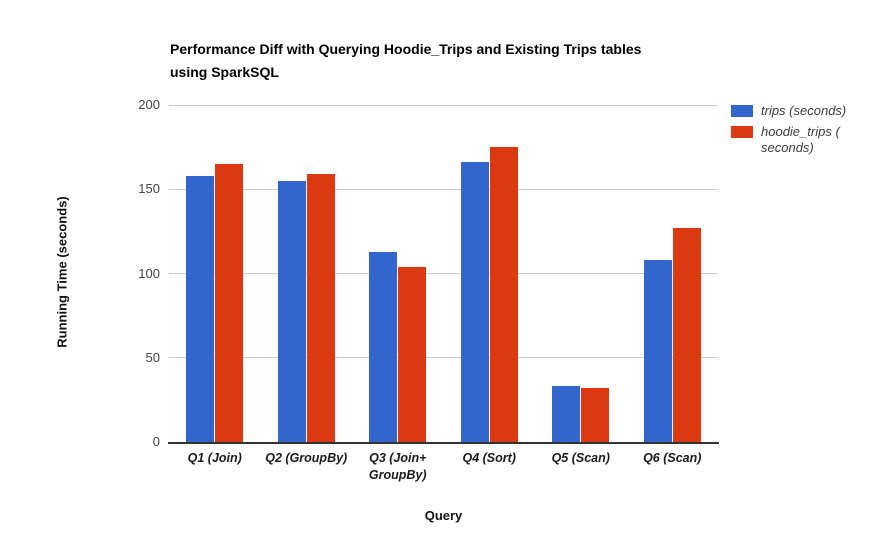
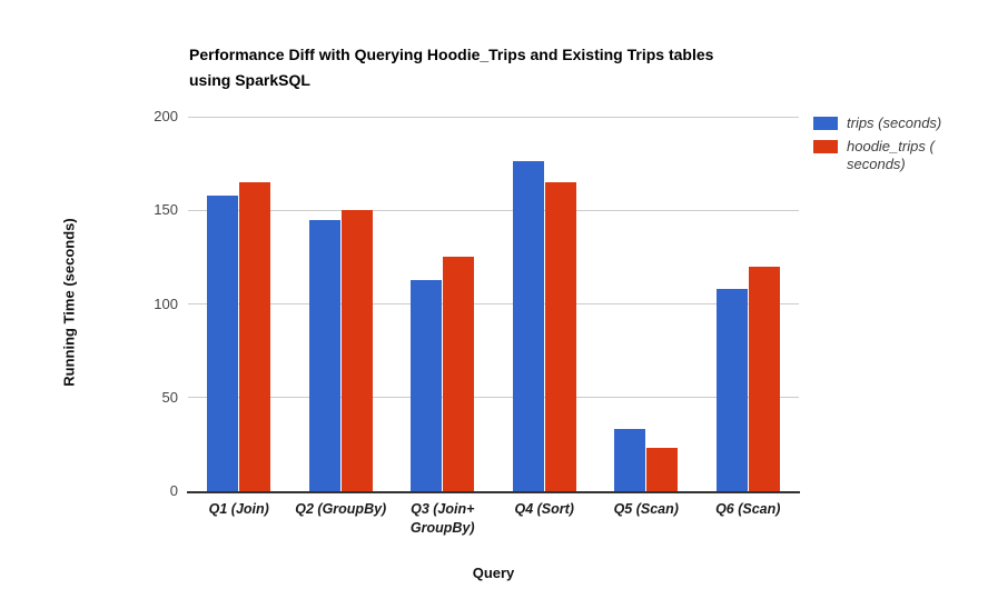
trips (seconds)/Q2 (GroupBy): 155 -> 145
hoodie_trips ( seconds)/Q2 (GroupBy): 159 -> 150
hoodie_trips ( seconds)/Q3 (Join+ GroupBy): 104 -> 125
trips (seconds)/Q4 (Sort): 166 -> 176
hoodie_trips ( seconds)/Q4 (Sort): 175 -> 165
hoodie_trips ( seconds)/Q5 (Scan): 32 -> 23
hoodie_trips ( seconds)/Q6 (Scan): 127 -> 120
